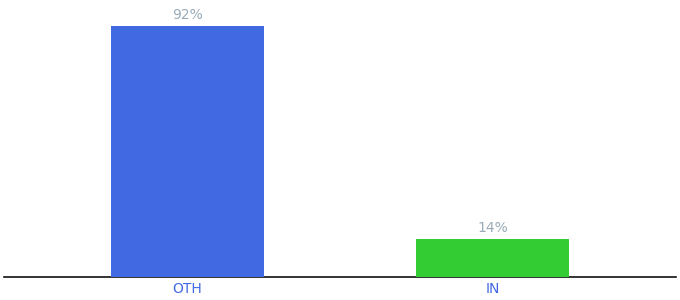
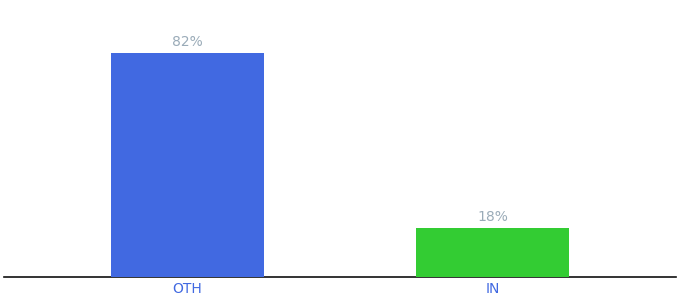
OTH: 92% -> 82%
IN: 14% -> 18%
